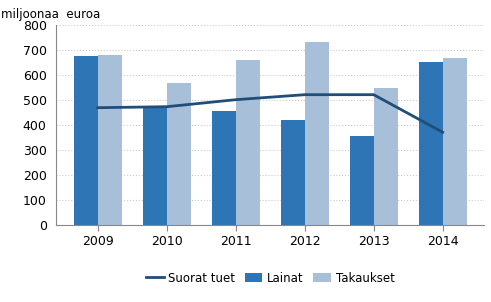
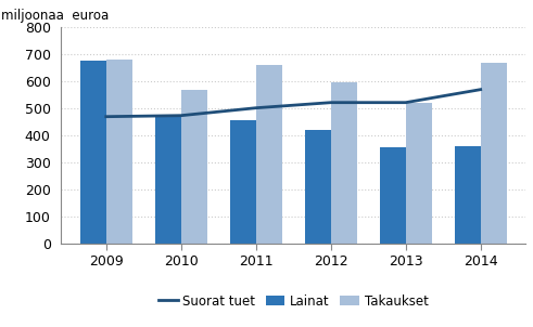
Takaukset/2012: 730 -> 593
Takaukset/2013: 545 -> 520
Lainat/2014: 650 -> 360
Suorat tuet/2014: 370 -> 568
